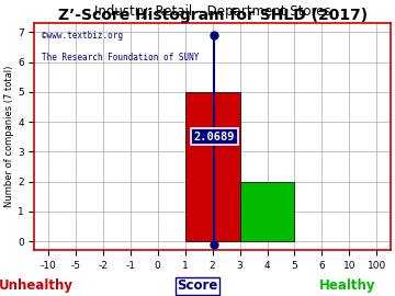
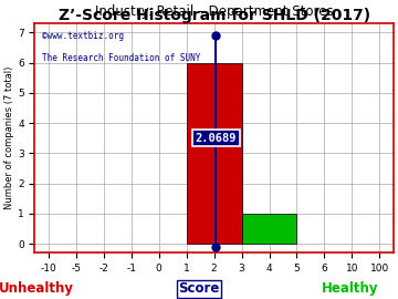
2: 5 -> 6
4: 2 -> 1
